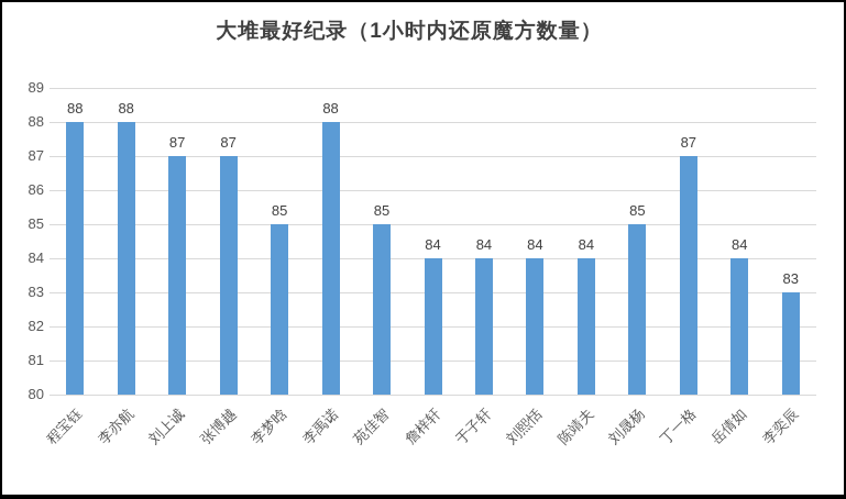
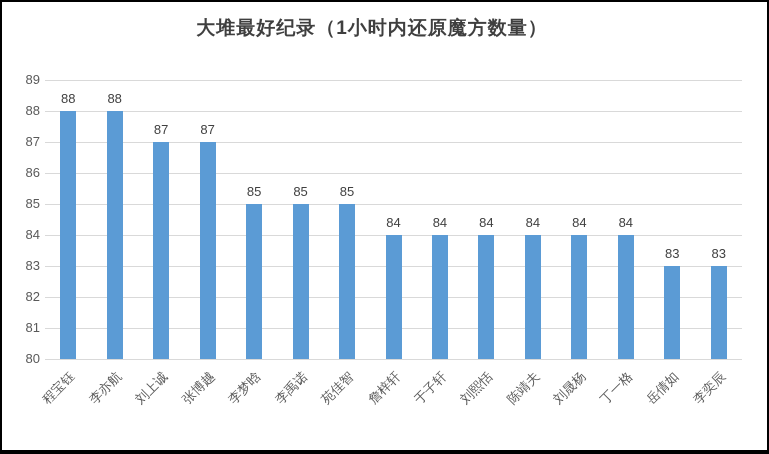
李禹诺: 88 -> 85
刘晟杨: 85 -> 84
丁一格: 87 -> 84
岳倩如: 84 -> 83
